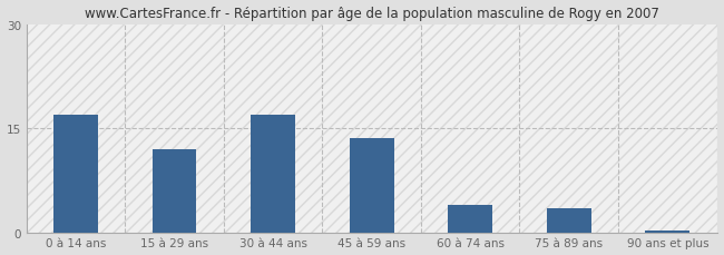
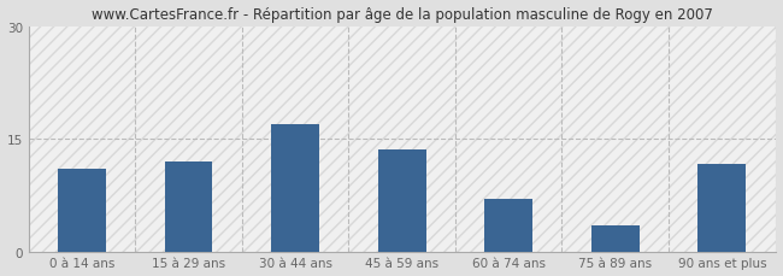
0 à 14 ans: 17.0 -> 11.0
60 à 74 ans: 4.0 -> 7.0
90 ans et plus: 0.3 -> 11.6
